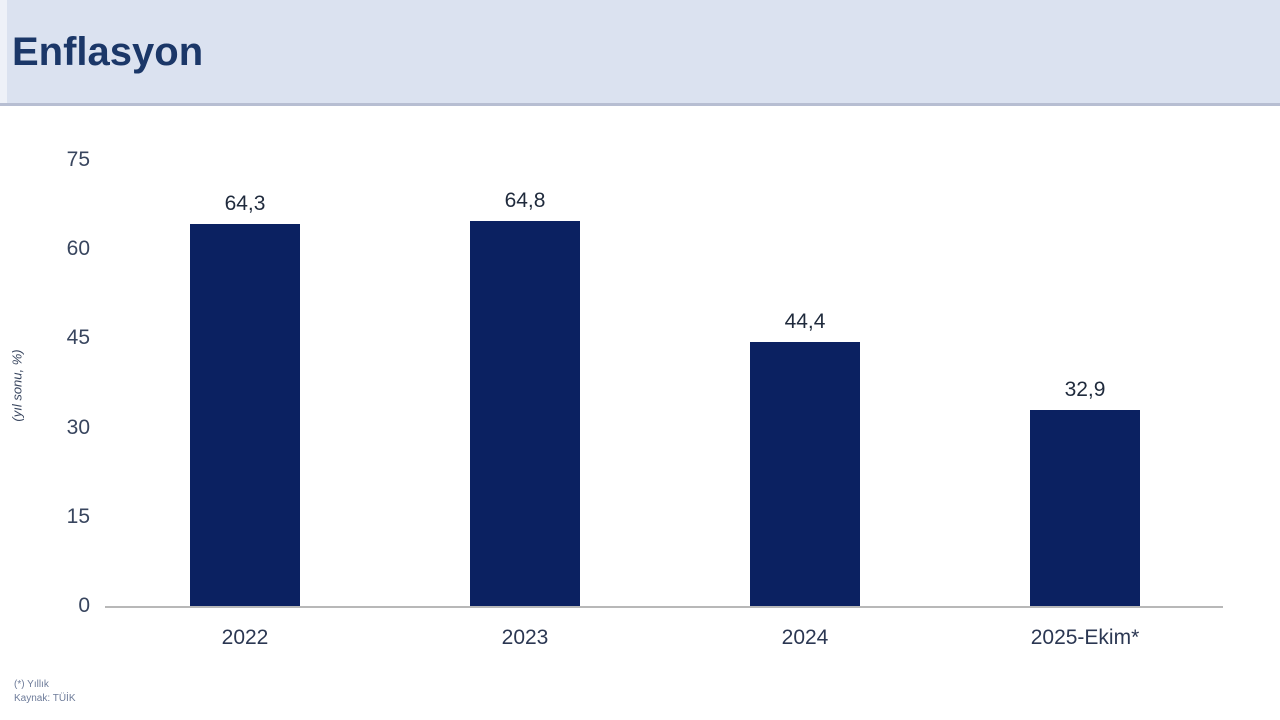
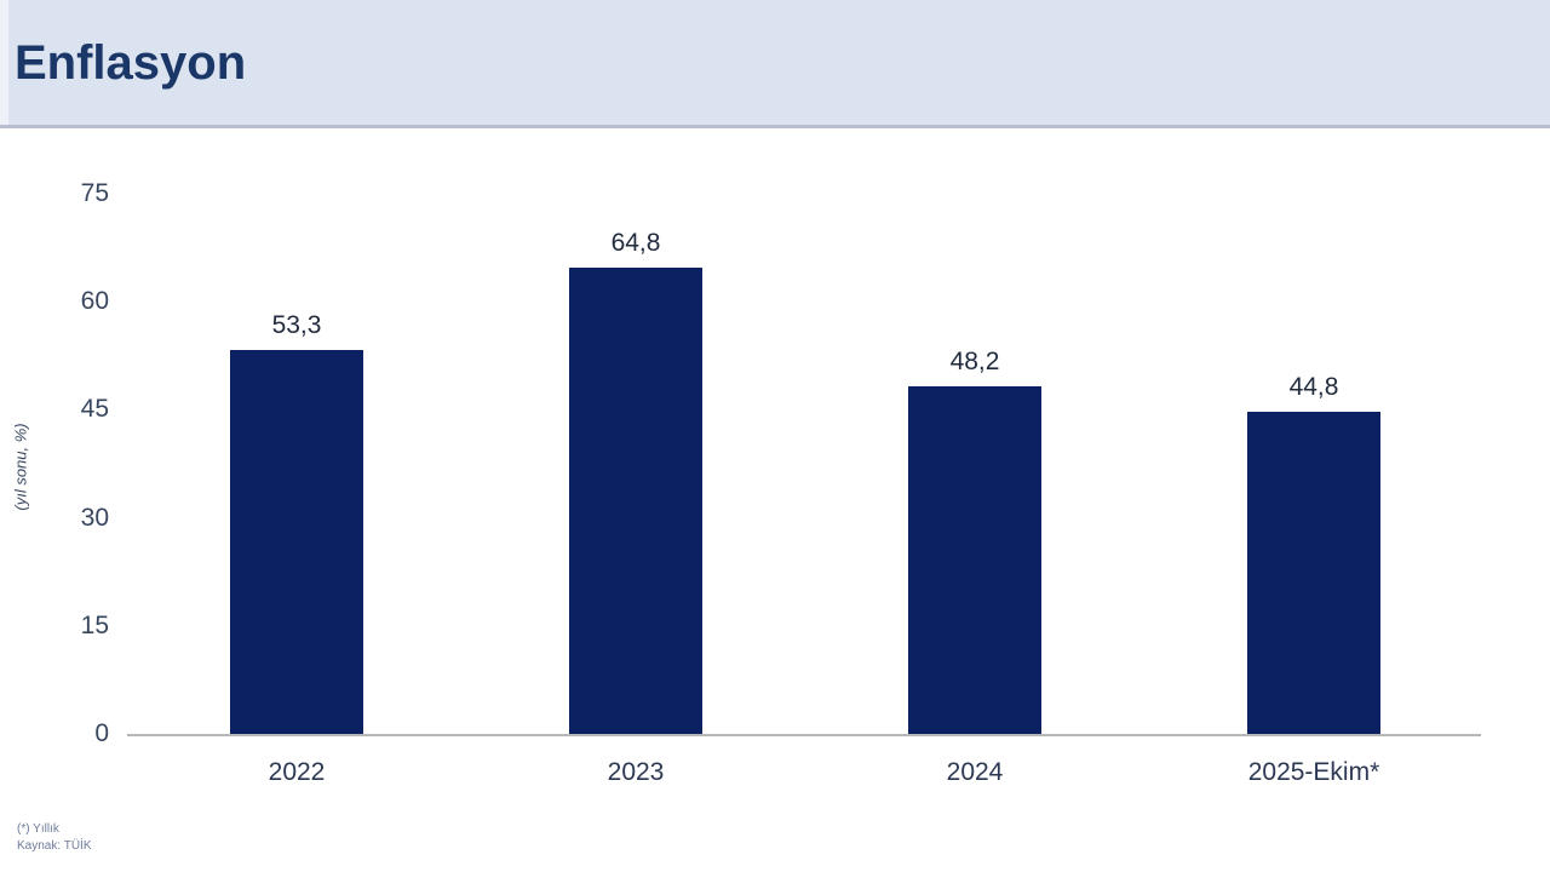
2022: 64,3 -> 53,3
2024: 44,4 -> 48,2
2025-Ekim*: 32,9 -> 44,8
